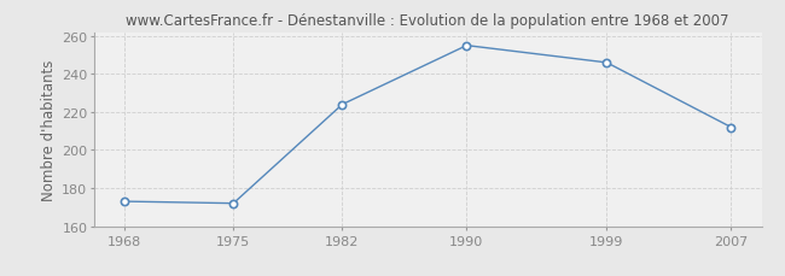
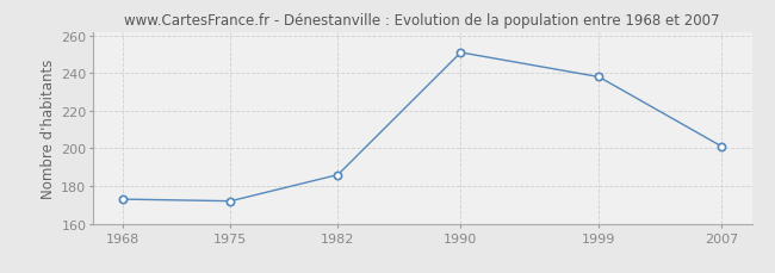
1982: 224 -> 186
1990: 255 -> 251
1999: 246 -> 238
2007: 212 -> 201
